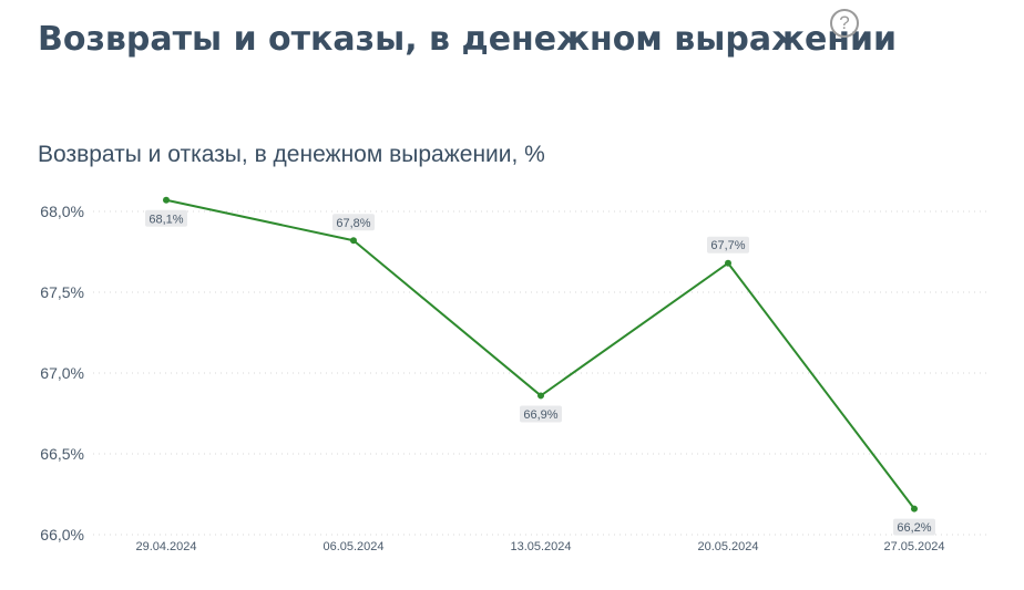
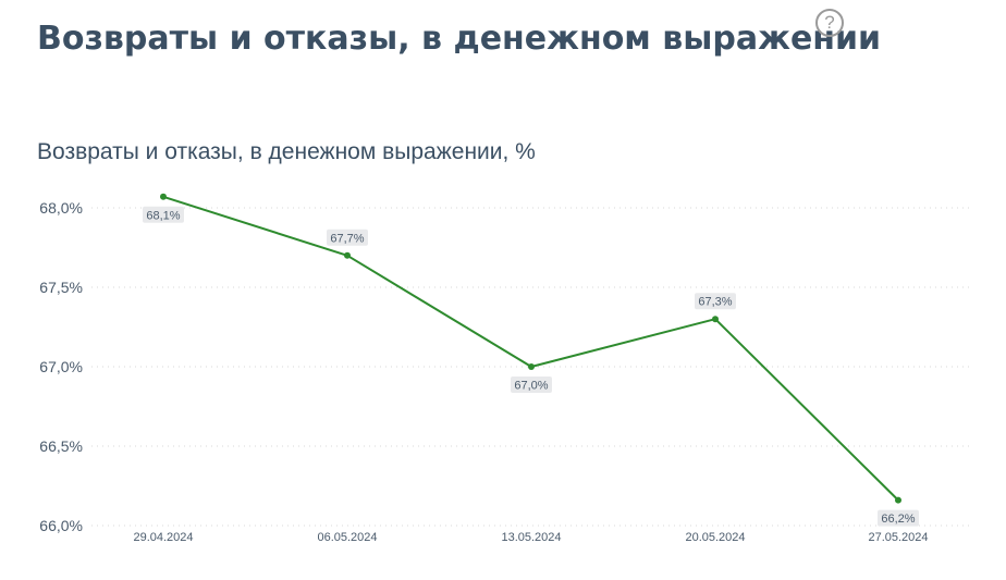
06.05.2024: 67,8% -> 67,7%
13.05.2024: 66,9% -> 67,0%
20.05.2024: 67,7% -> 67,3%
